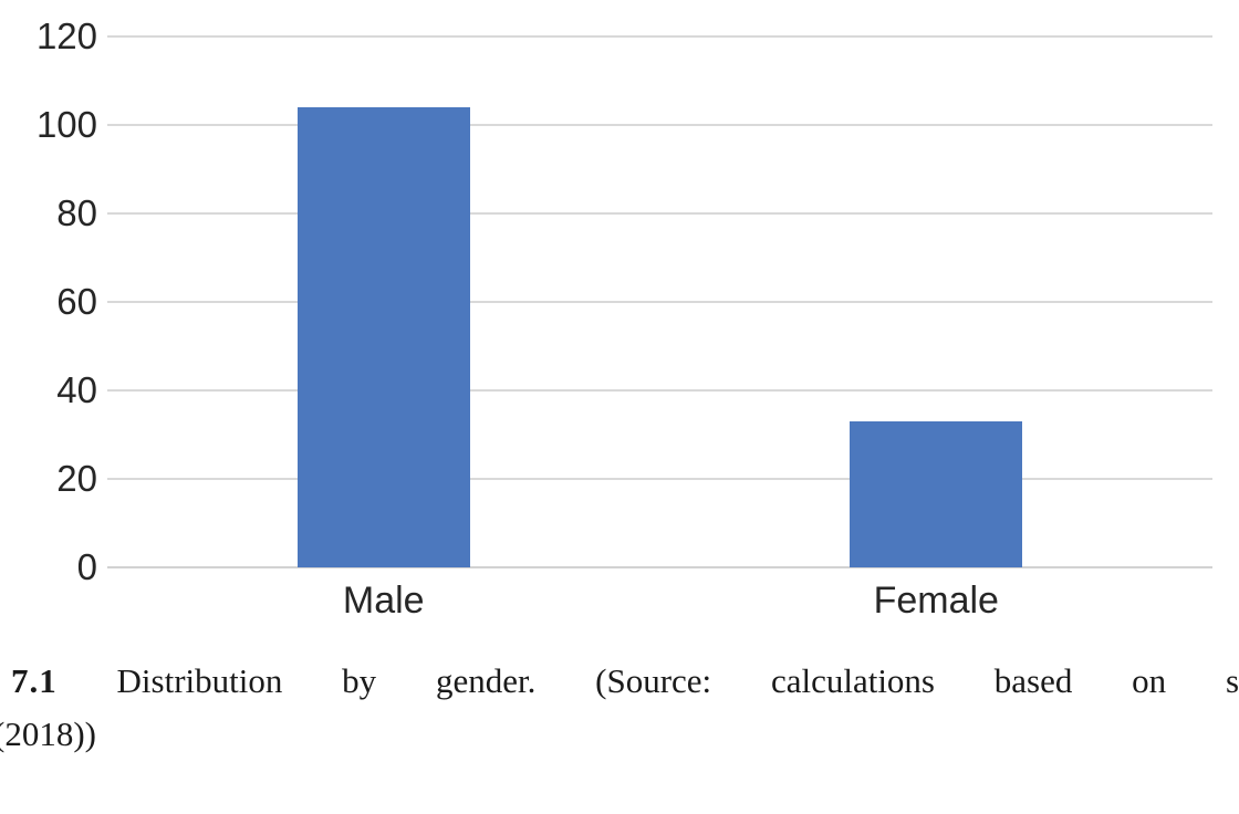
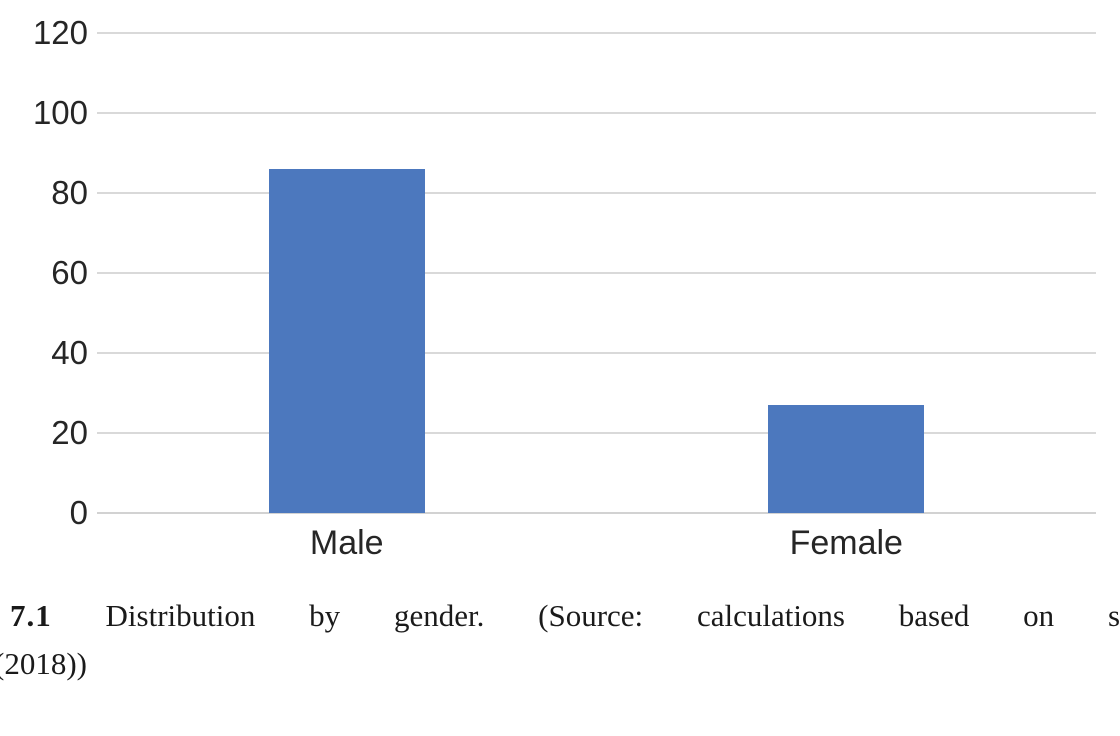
Male: 104 -> 86
Female: 33 -> 27
